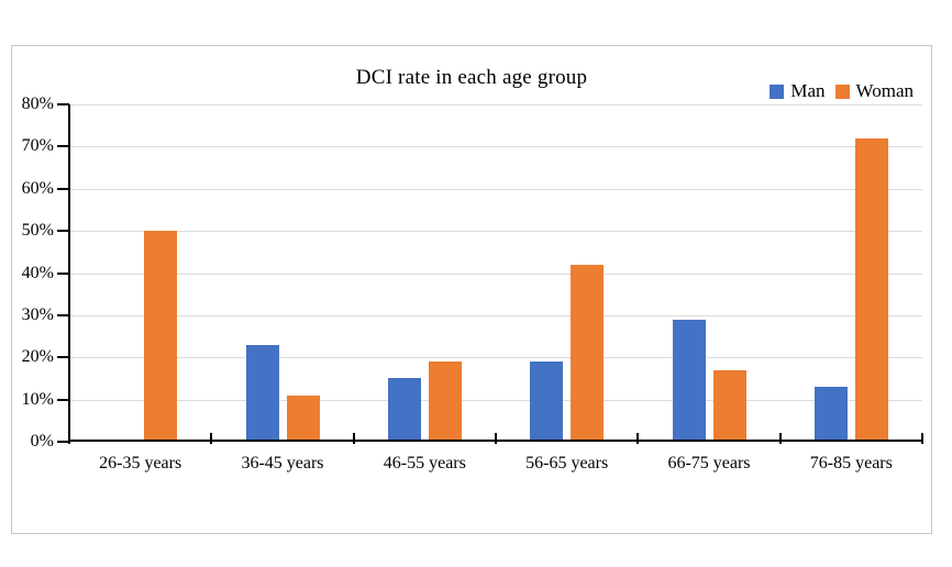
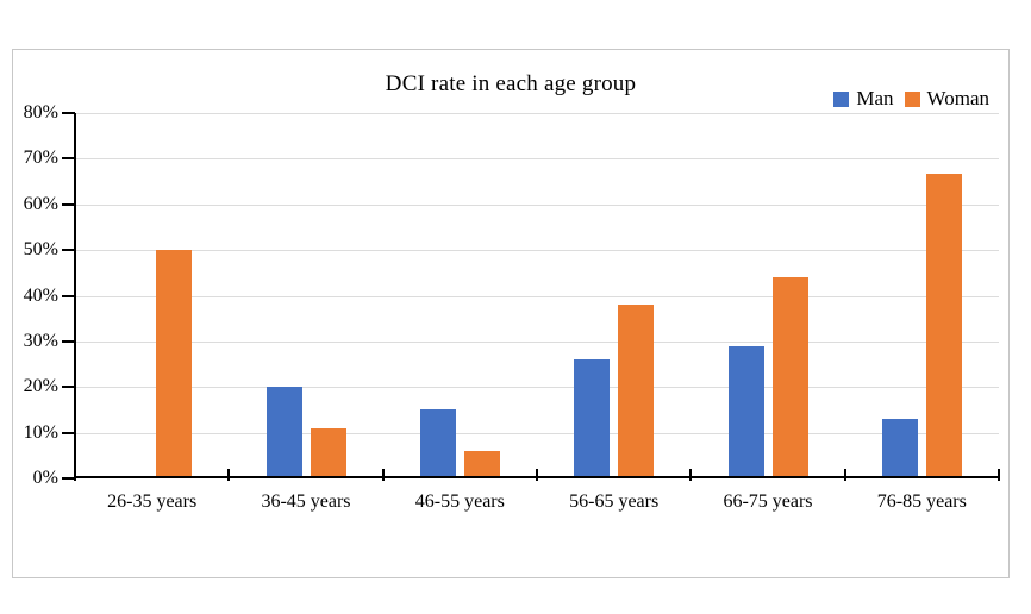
Man/36-45 years: 23% -> 20%
Woman/46-55 years: 19% -> 6%
Man/56-65 years: 19% -> 26%
Woman/56-65 years: 42% -> 38%
Woman/66-75 years: 17% -> 44%
Woman/76-85 years: 72% -> 67%
